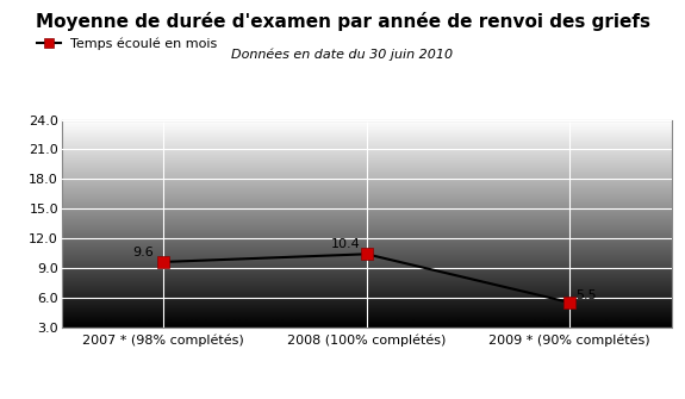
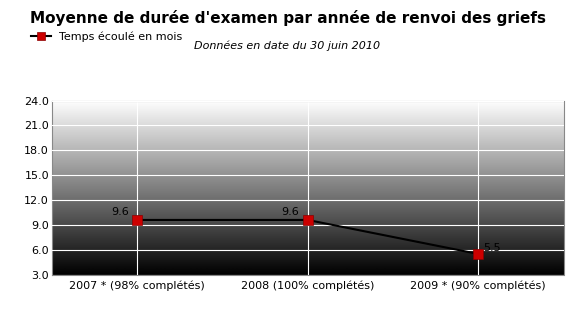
2008 (100% complétés): 10.4 -> 9.6
